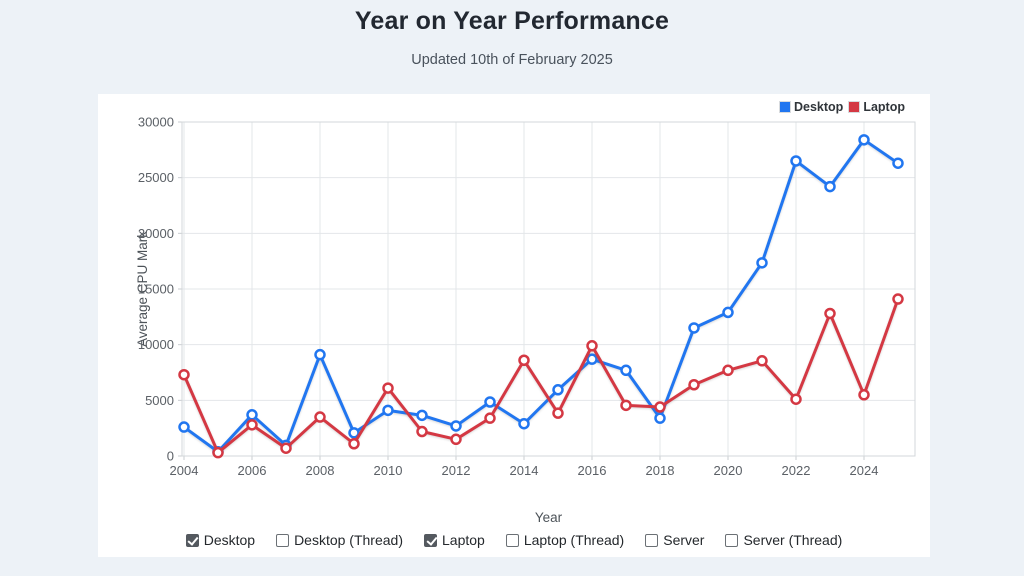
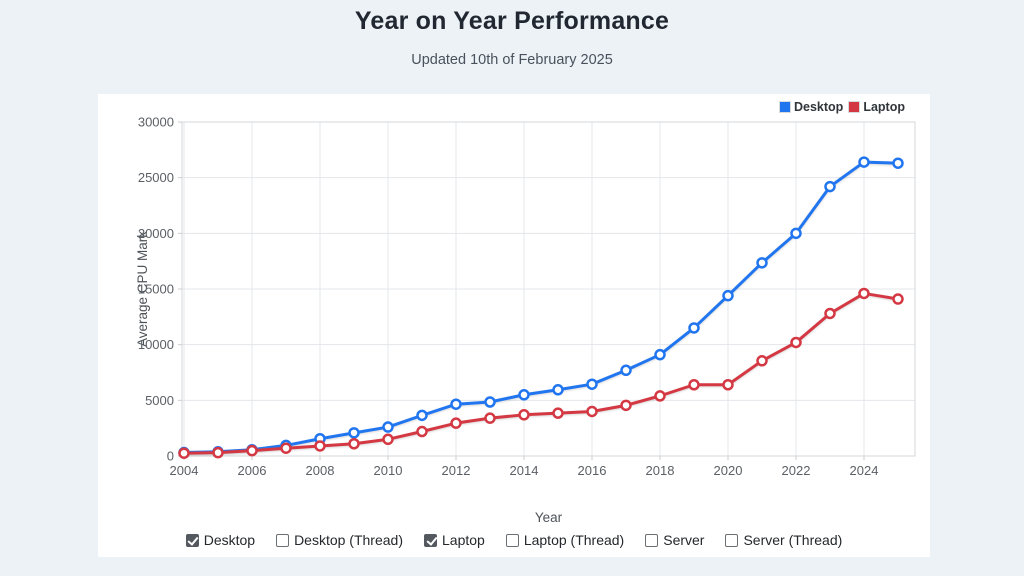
Desktop/2004: 2600 -> 300
Laptop/2004: 7300 -> 200
Desktop/2006: 3700 -> 600
Laptop/2006: 2800 -> 500
Desktop/2008: 9100 -> 1600
Laptop/2008: 3500 -> 900
Desktop/2010: 4100 -> 2600
Laptop/2010: 6100 -> 1500
Desktop/2012: 2700 -> 4600
Laptop/2012: 1500 -> 3000
Desktop/2014: 2900 -> 5500
Laptop/2014: 8600 -> 3700
Desktop/2016: 8700 -> 6400
Laptop/2016: 9900 -> 4000
Desktop/2018: 3400 -> 9100
Laptop/2018: 4400 -> 5400
Desktop/2020: 12900 -> 14400
Laptop/2020: 7700 -> 6400
Desktop/2022: 26500 -> 20000
Laptop/2022: 5100 -> 10200
Desktop/2024: 28400 -> 26400
Laptop/2024: 5500 -> 14600
